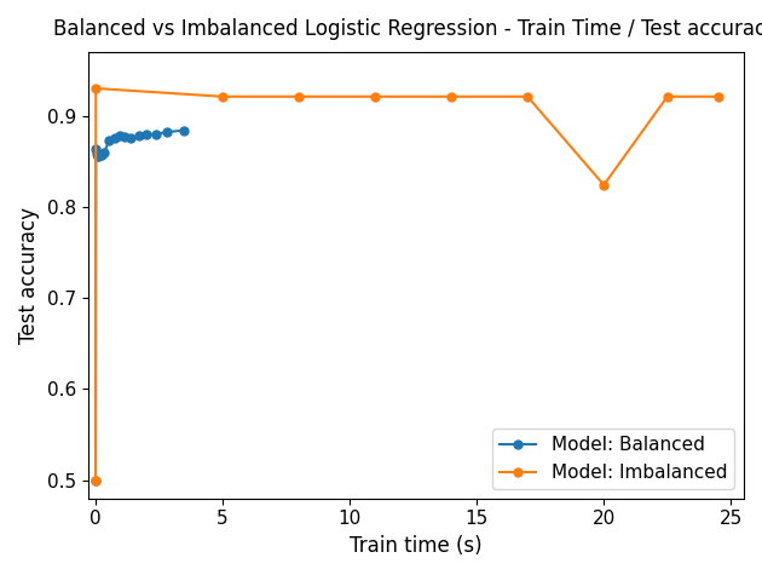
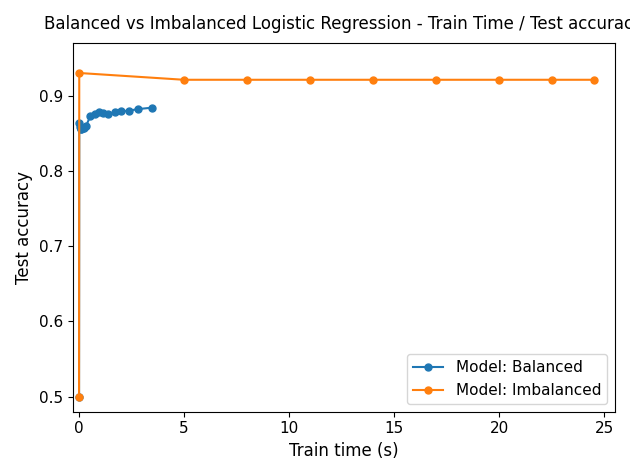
Model: Imbalanced/20: 0.824 -> 0.921
